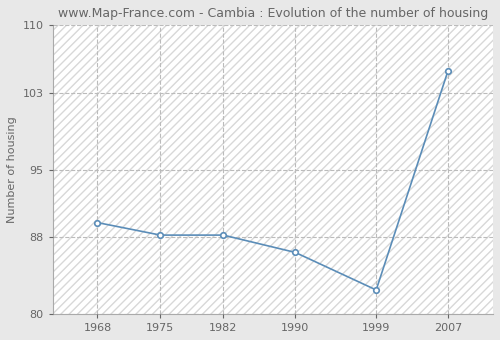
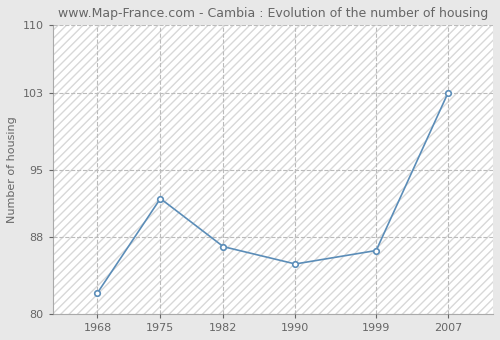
1968: 89.5 -> 82.2
1975: 88.2 -> 92.0
1982: 88.2 -> 87.0
1990: 86.4 -> 85.2
1999: 82.5 -> 86.6
2007: 105.3 -> 103.0
